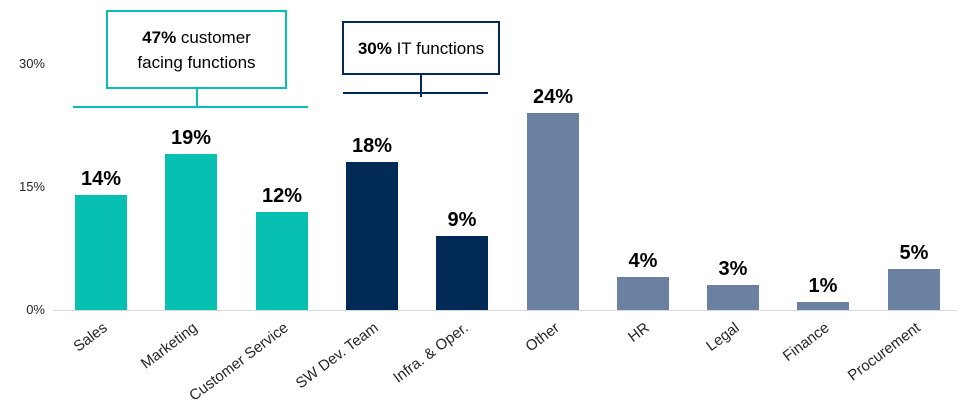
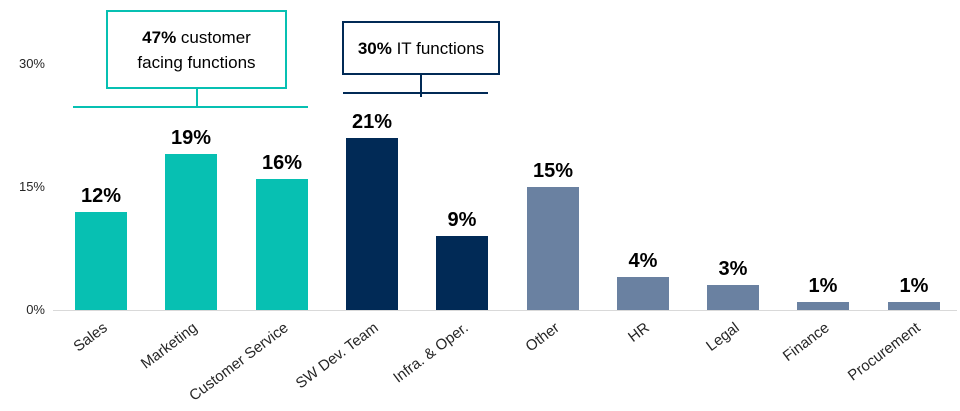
Sales: 14% -> 12%
Customer Service: 12% -> 16%
SW Dev. Team: 18% -> 21%
Other: 24% -> 15%
Procurement: 5% -> 1%
